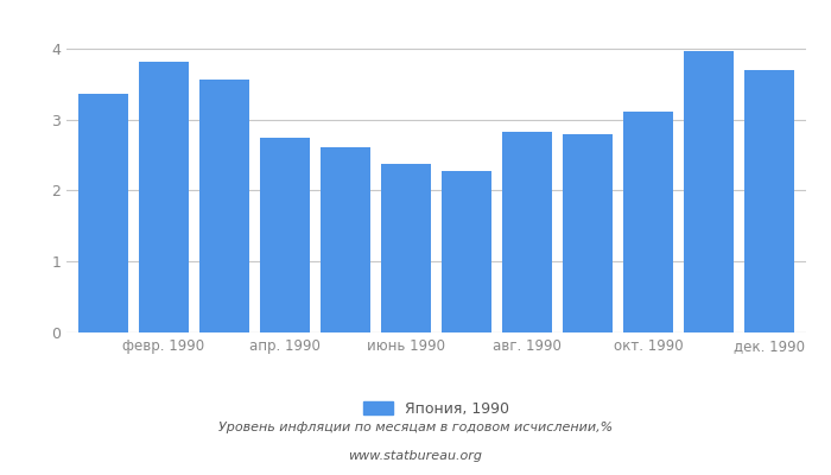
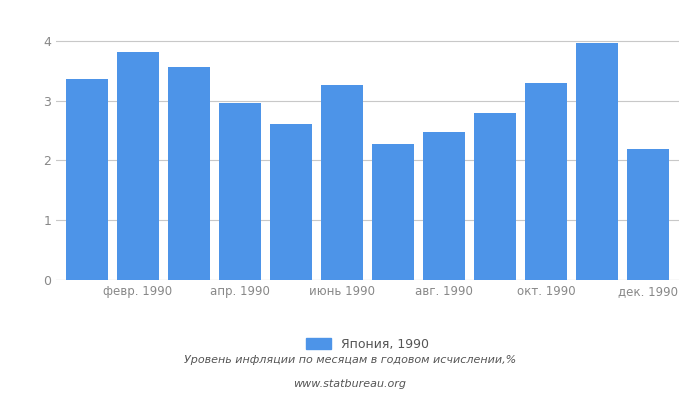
апр. 1990: 2.74 -> 2.96
июнь 1990: 2.38 -> 3.26
авг. 1990: 2.83 -> 2.48
окт. 1990: 3.12 -> 3.30
дек. 1990: 3.69 -> 2.20
